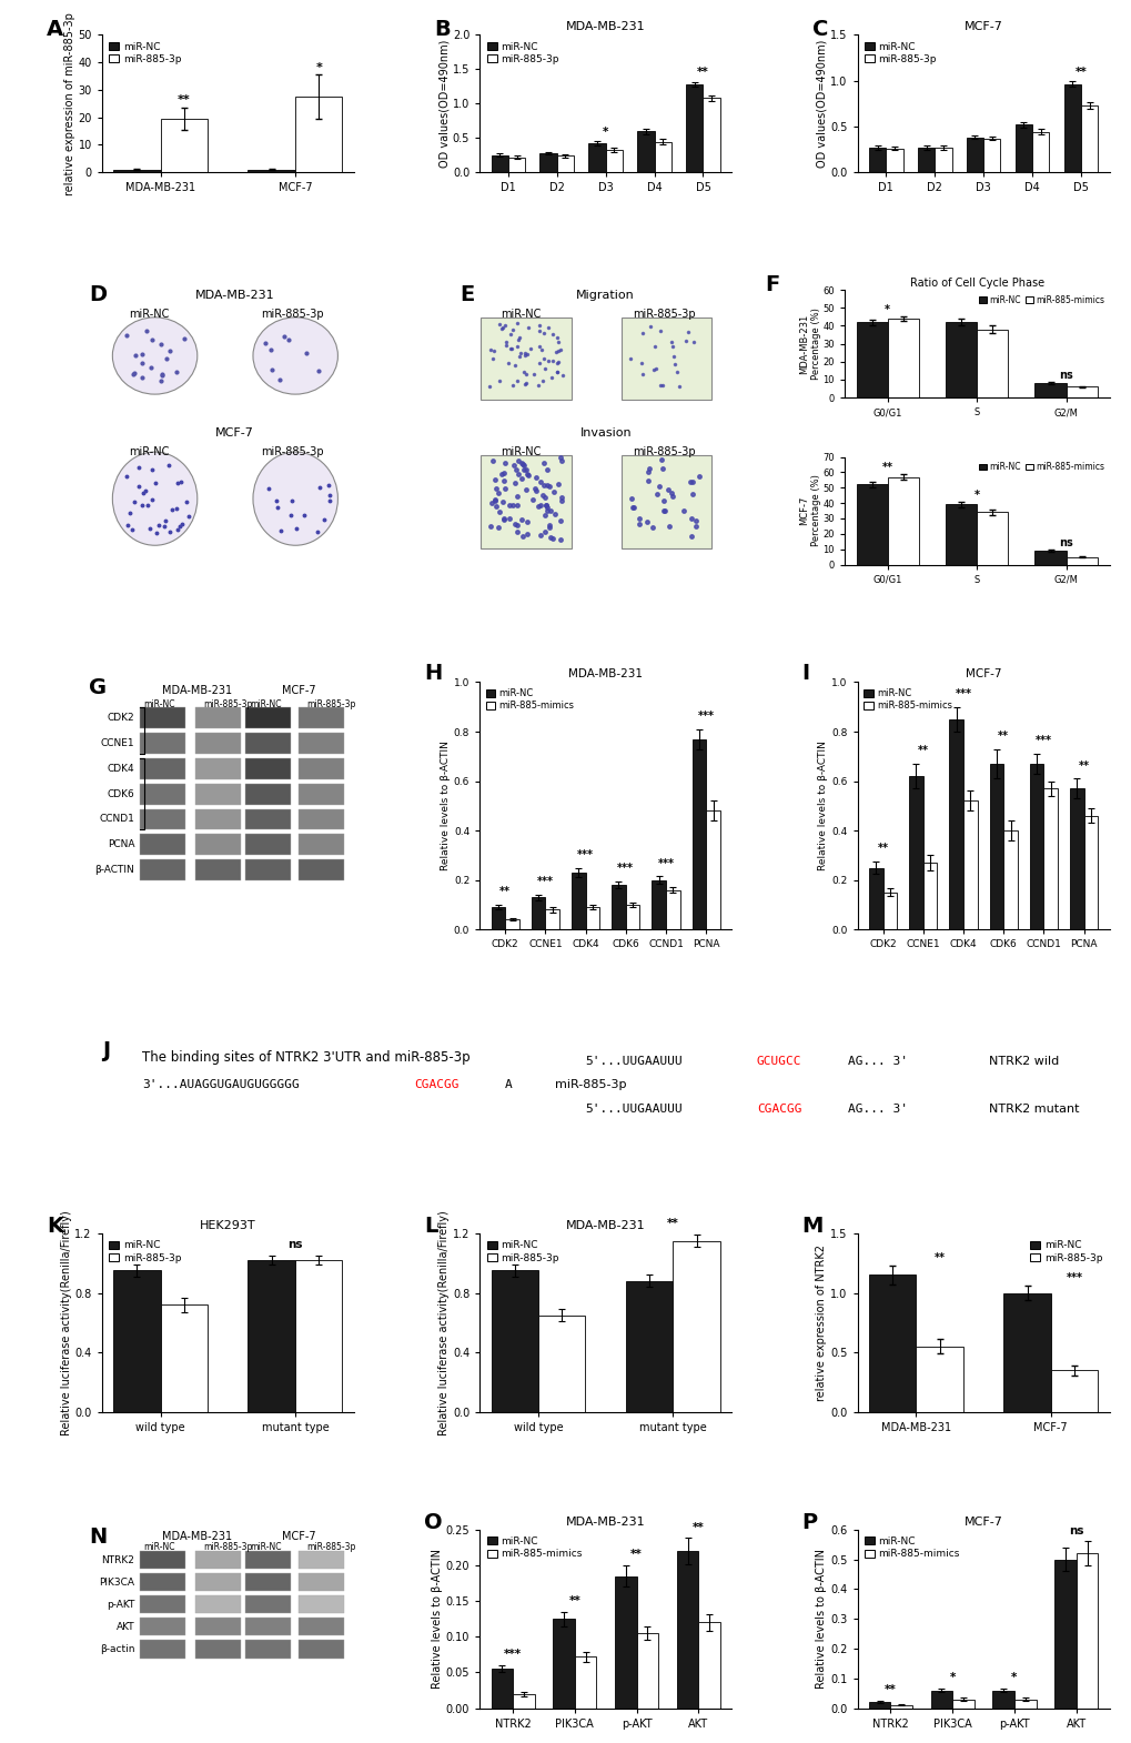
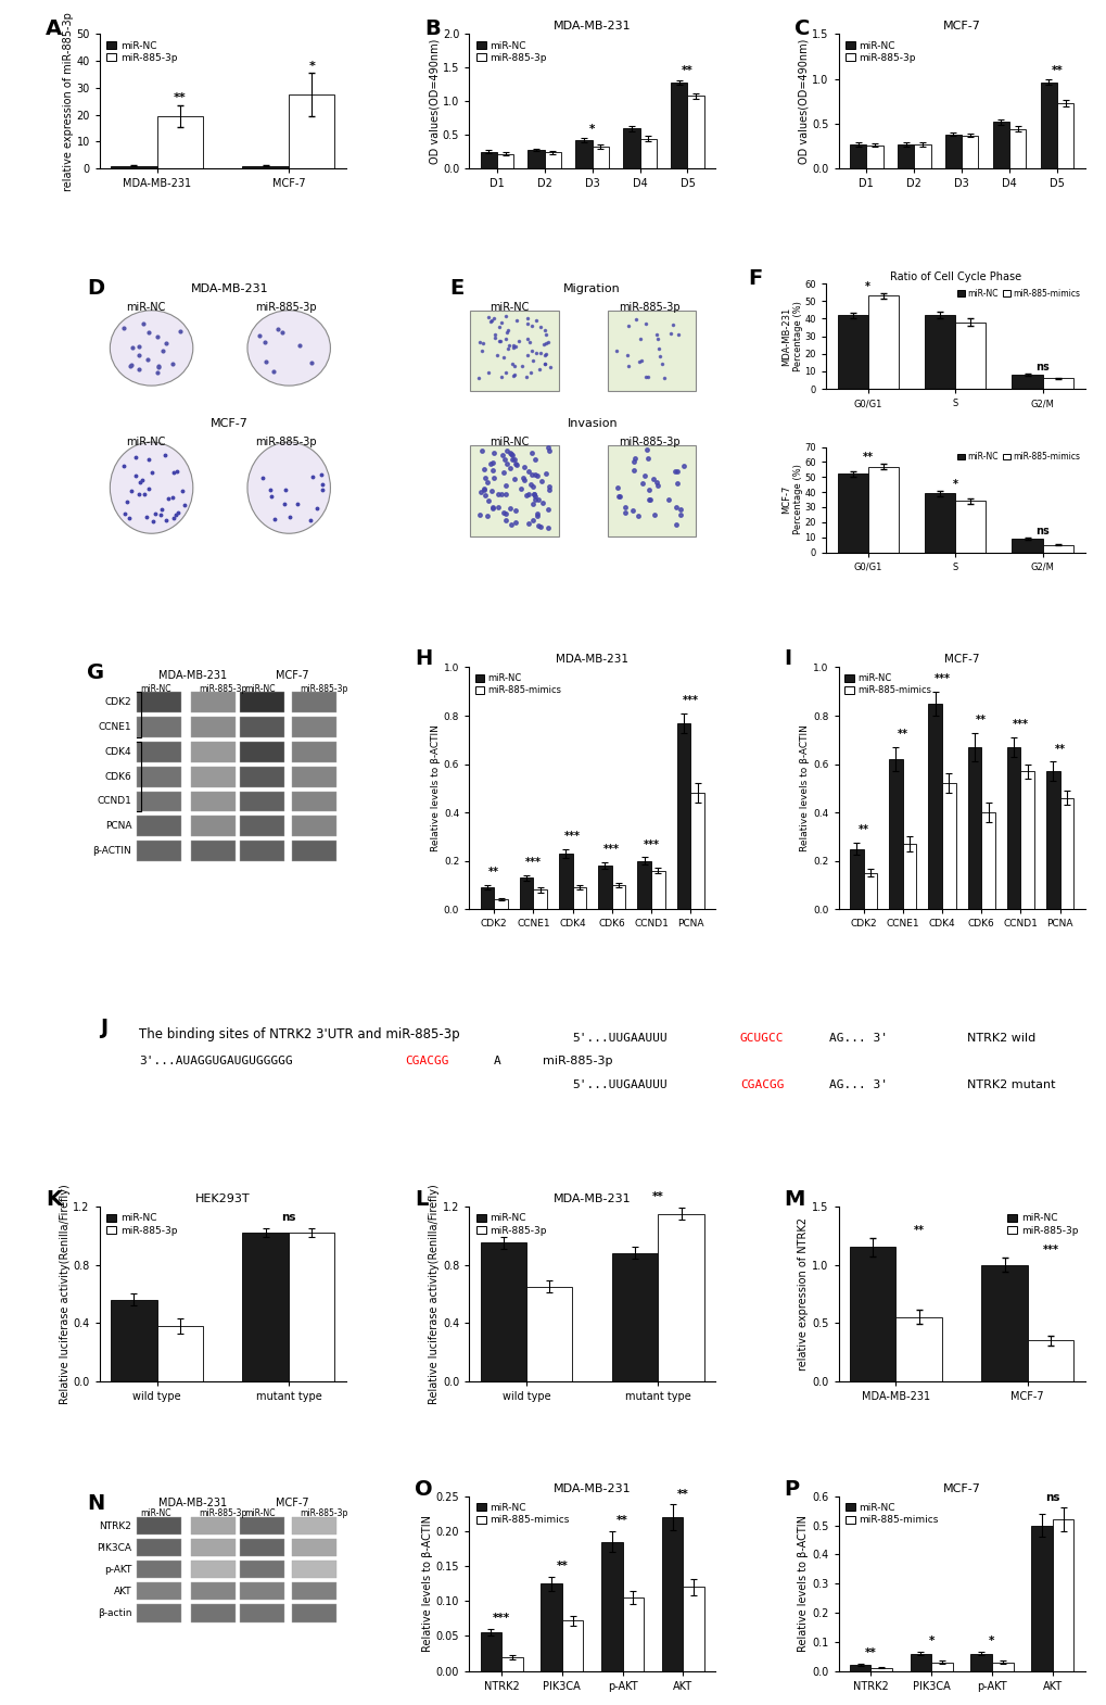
Ratio of Cell Cycle Phase/miR-885-mimics/G0/G1: 44 -> 53
HEK293T/miR-NC/wild type: 0.95 -> 0.56
HEK293T/miR-885-3p/wild type: 0.72 -> 0.38
